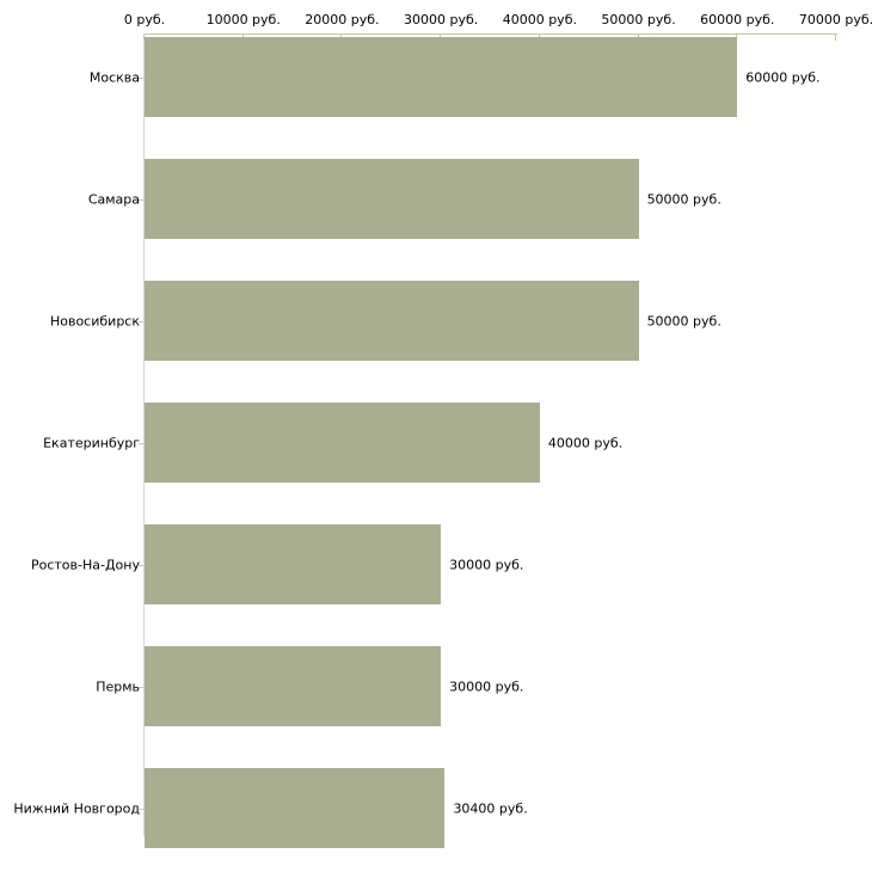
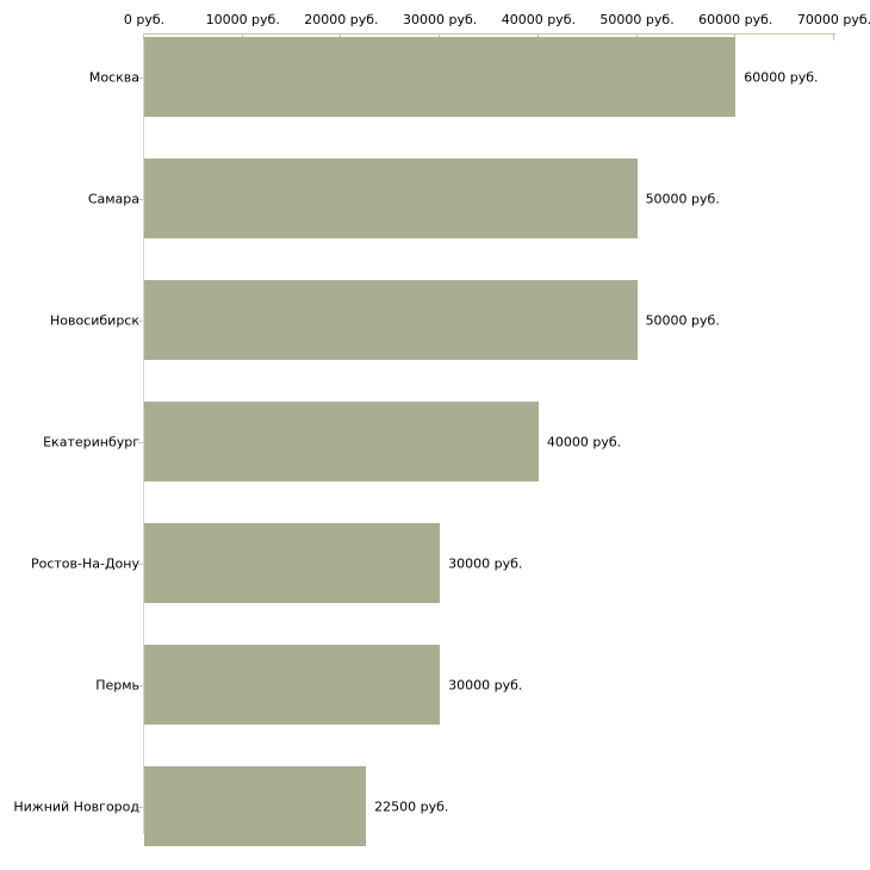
Нижний Новгород: 30400 -> 22500
